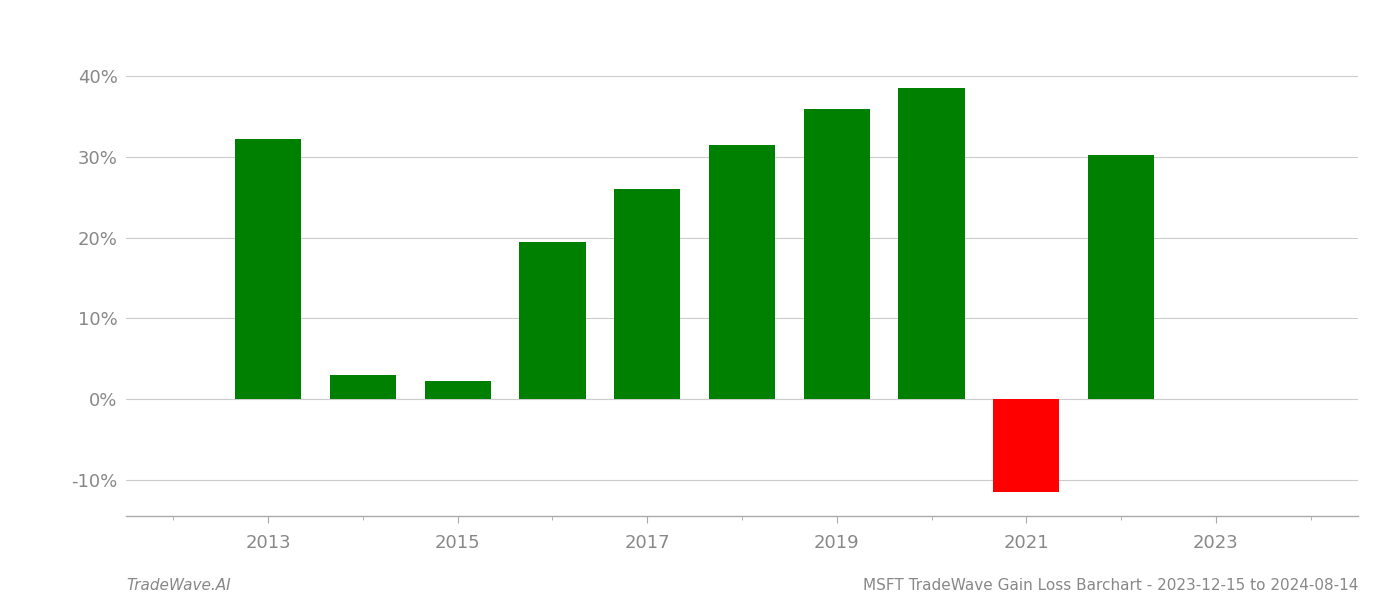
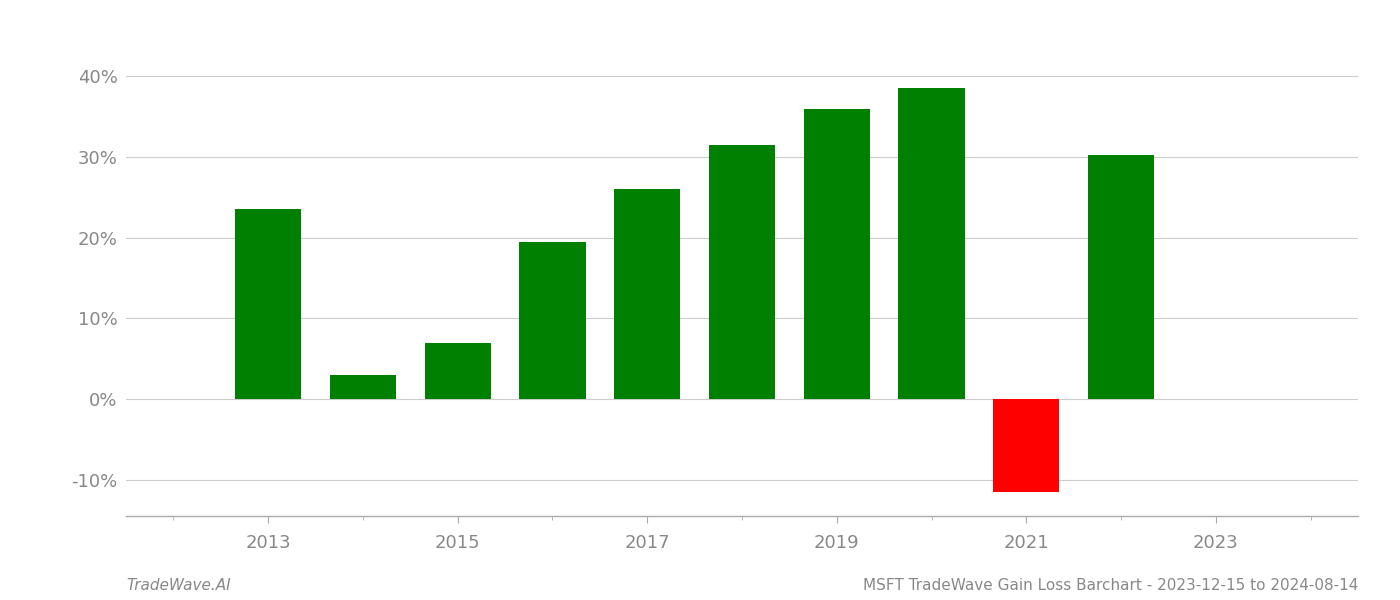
2013: 32.2% -> 23.5%
2015: 2.2% -> 7.0%
